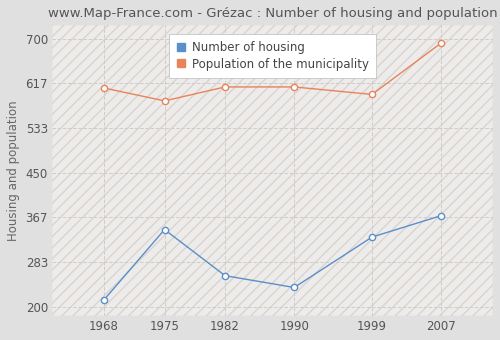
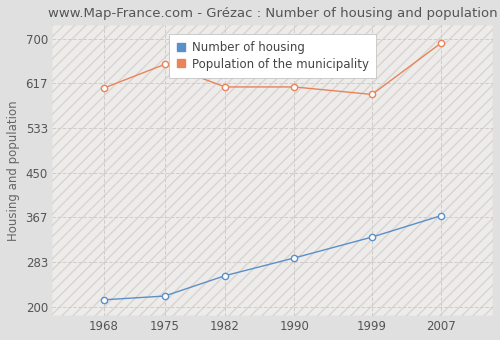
Number of housing/1975: 344 -> 220
Population of the municipality/1975: 584 -> 652
Number of housing/1990: 236 -> 291
